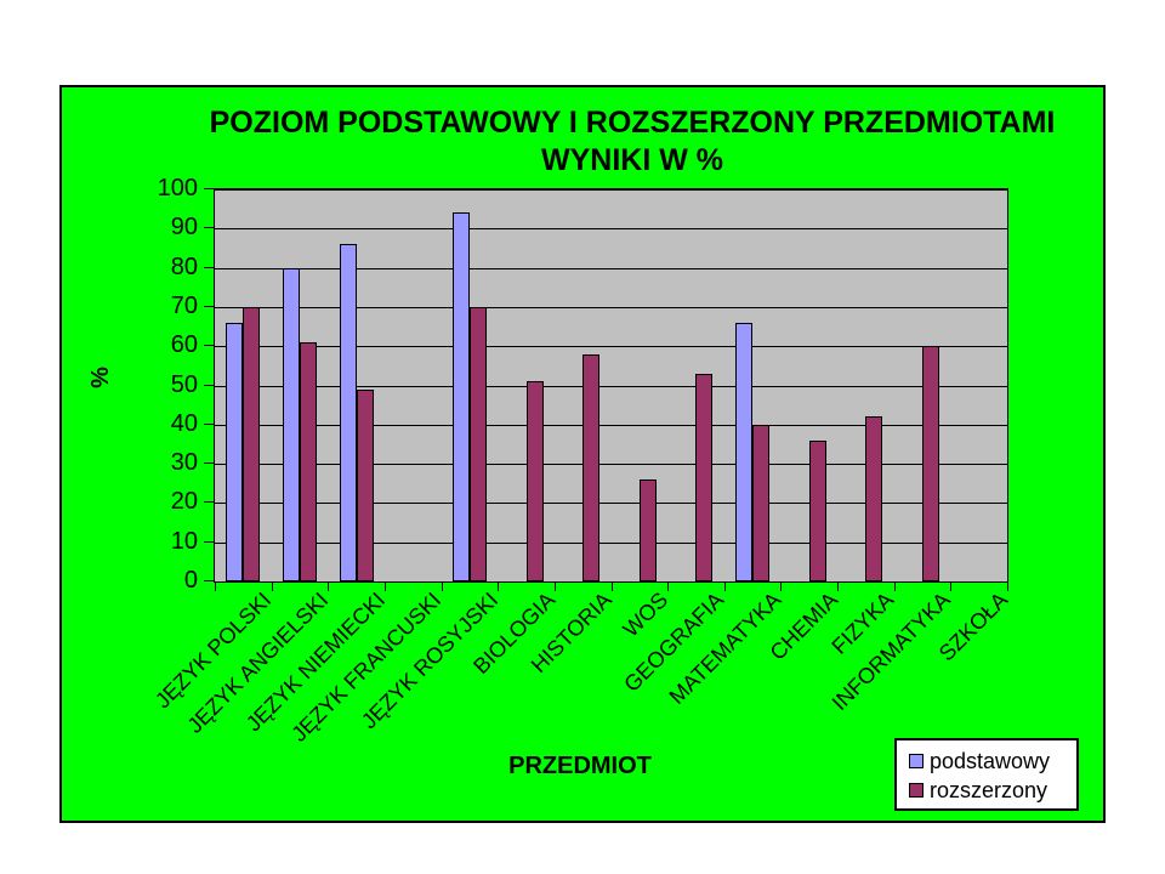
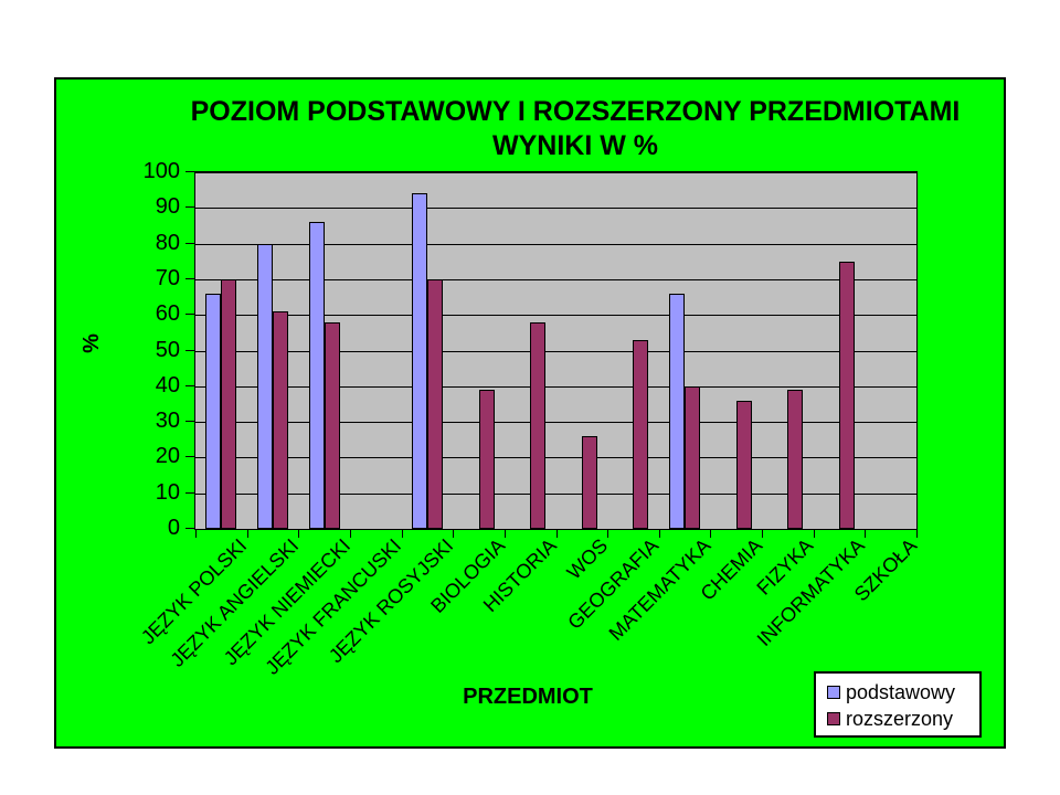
rozszerzony/JĘZYK NIEMIECKI: 49 -> 58
rozszerzony/BIOLOGIA: 51 -> 39
rozszerzony/FIZYKA: 42 -> 39
rozszerzony/INFORMATYKA: 60 -> 75
